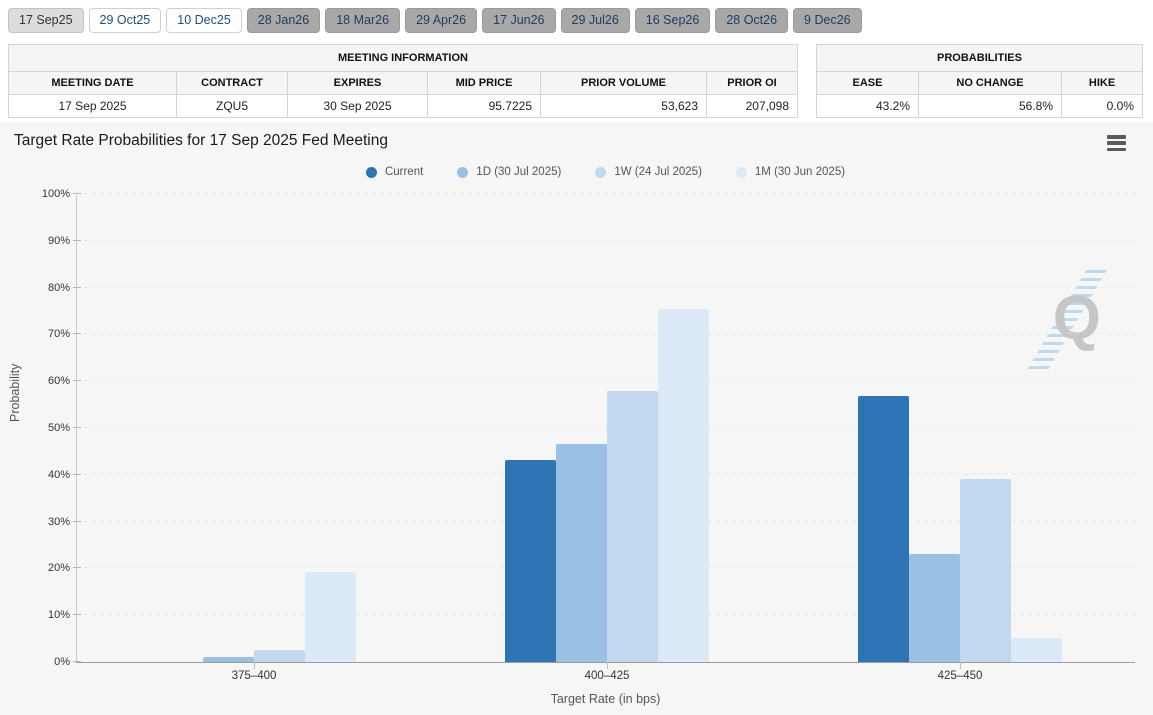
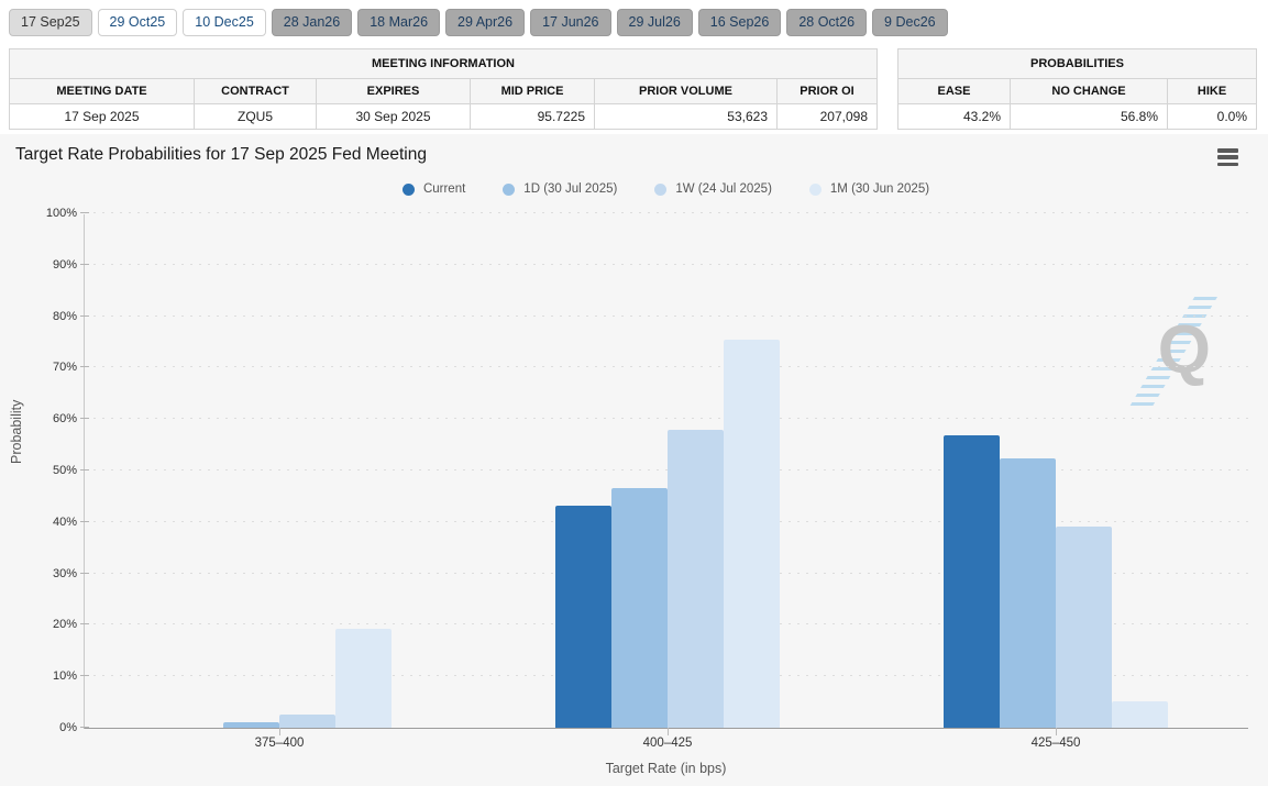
1D (30 Jul 2025)/425–450: 23% -> 52%
